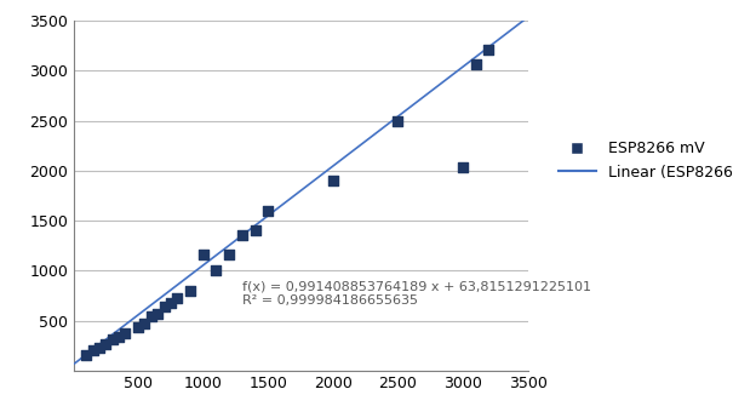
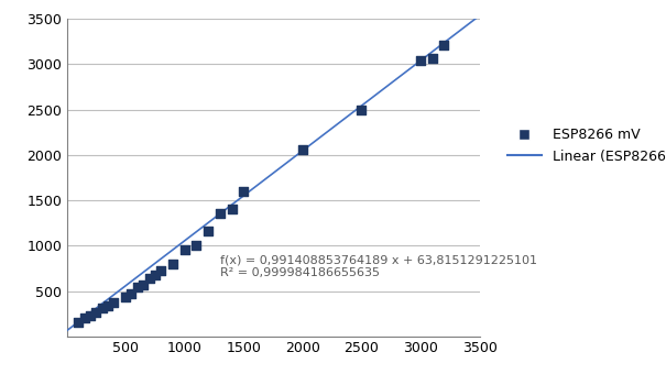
1000: 1160 -> 960
2000: 1900 -> 2060
3000: 2040 -> 3040
